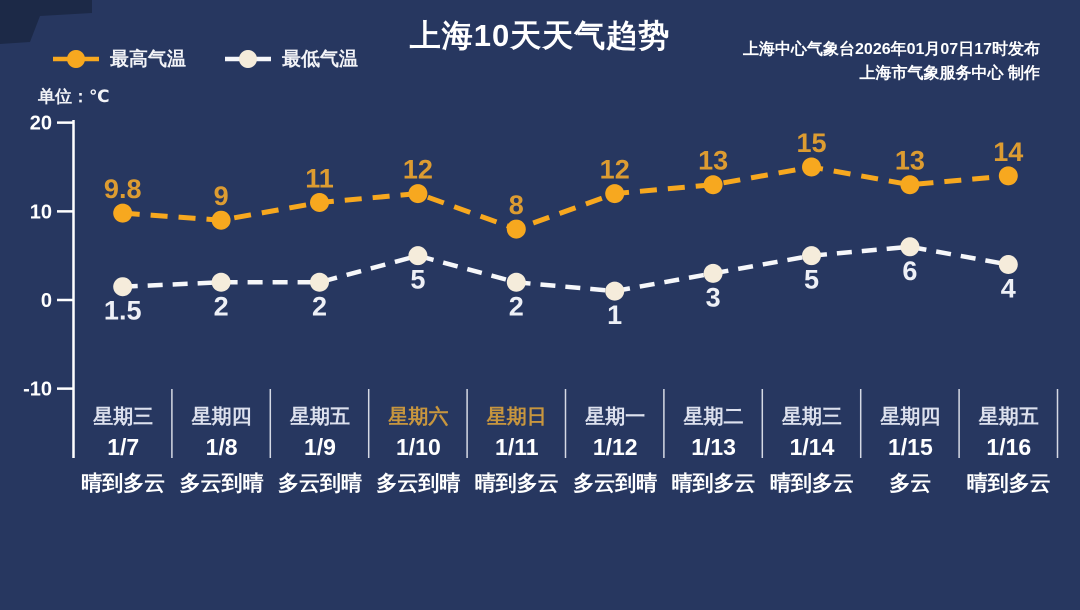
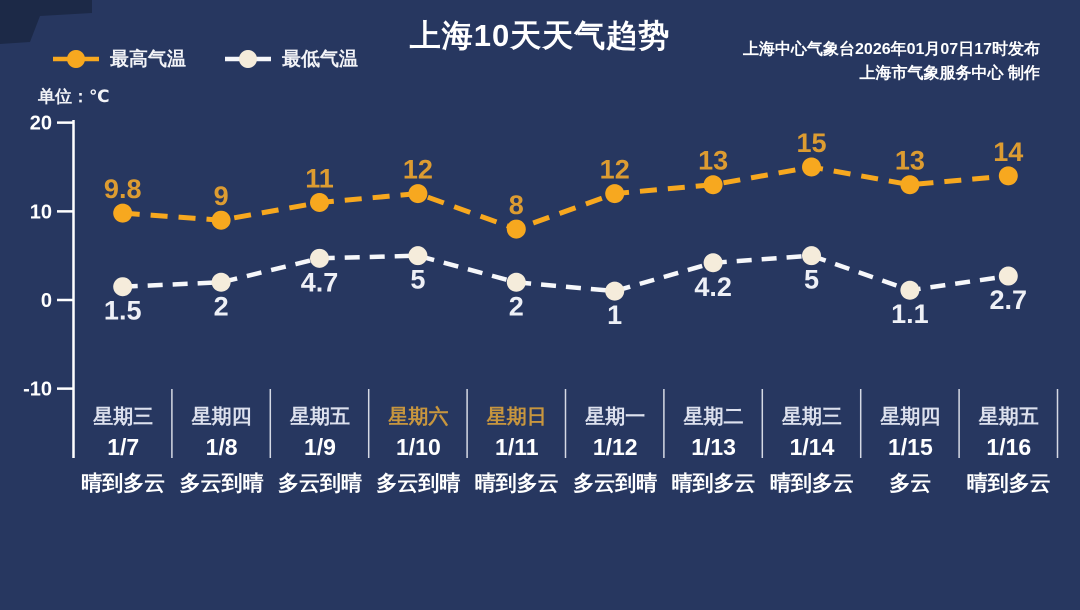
最低气温/1/9: 2 -> 4.7
最低气温/1/13: 3 -> 4.2
最低气温/1/15: 6 -> 1.1
最低气温/1/16: 4 -> 2.7
